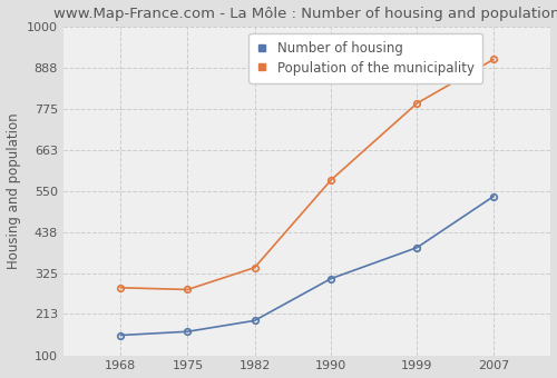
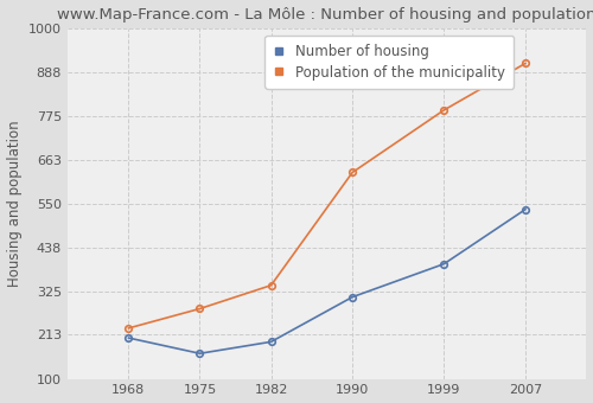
Number of housing/1968: 155 -> 205
Population of the municipality/1968: 285 -> 230
Population of the municipality/1990: 580 -> 630
